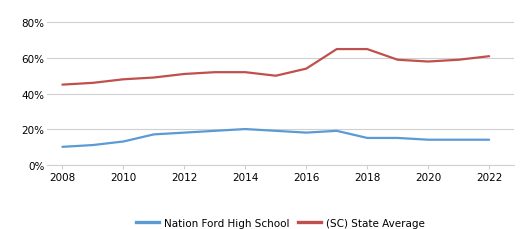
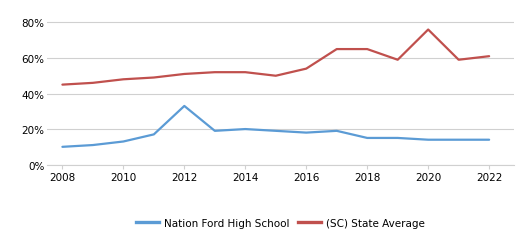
Nation Ford High School/2012: 18% -> 33%
(SC) State Average/2020: 58% -> 76%
